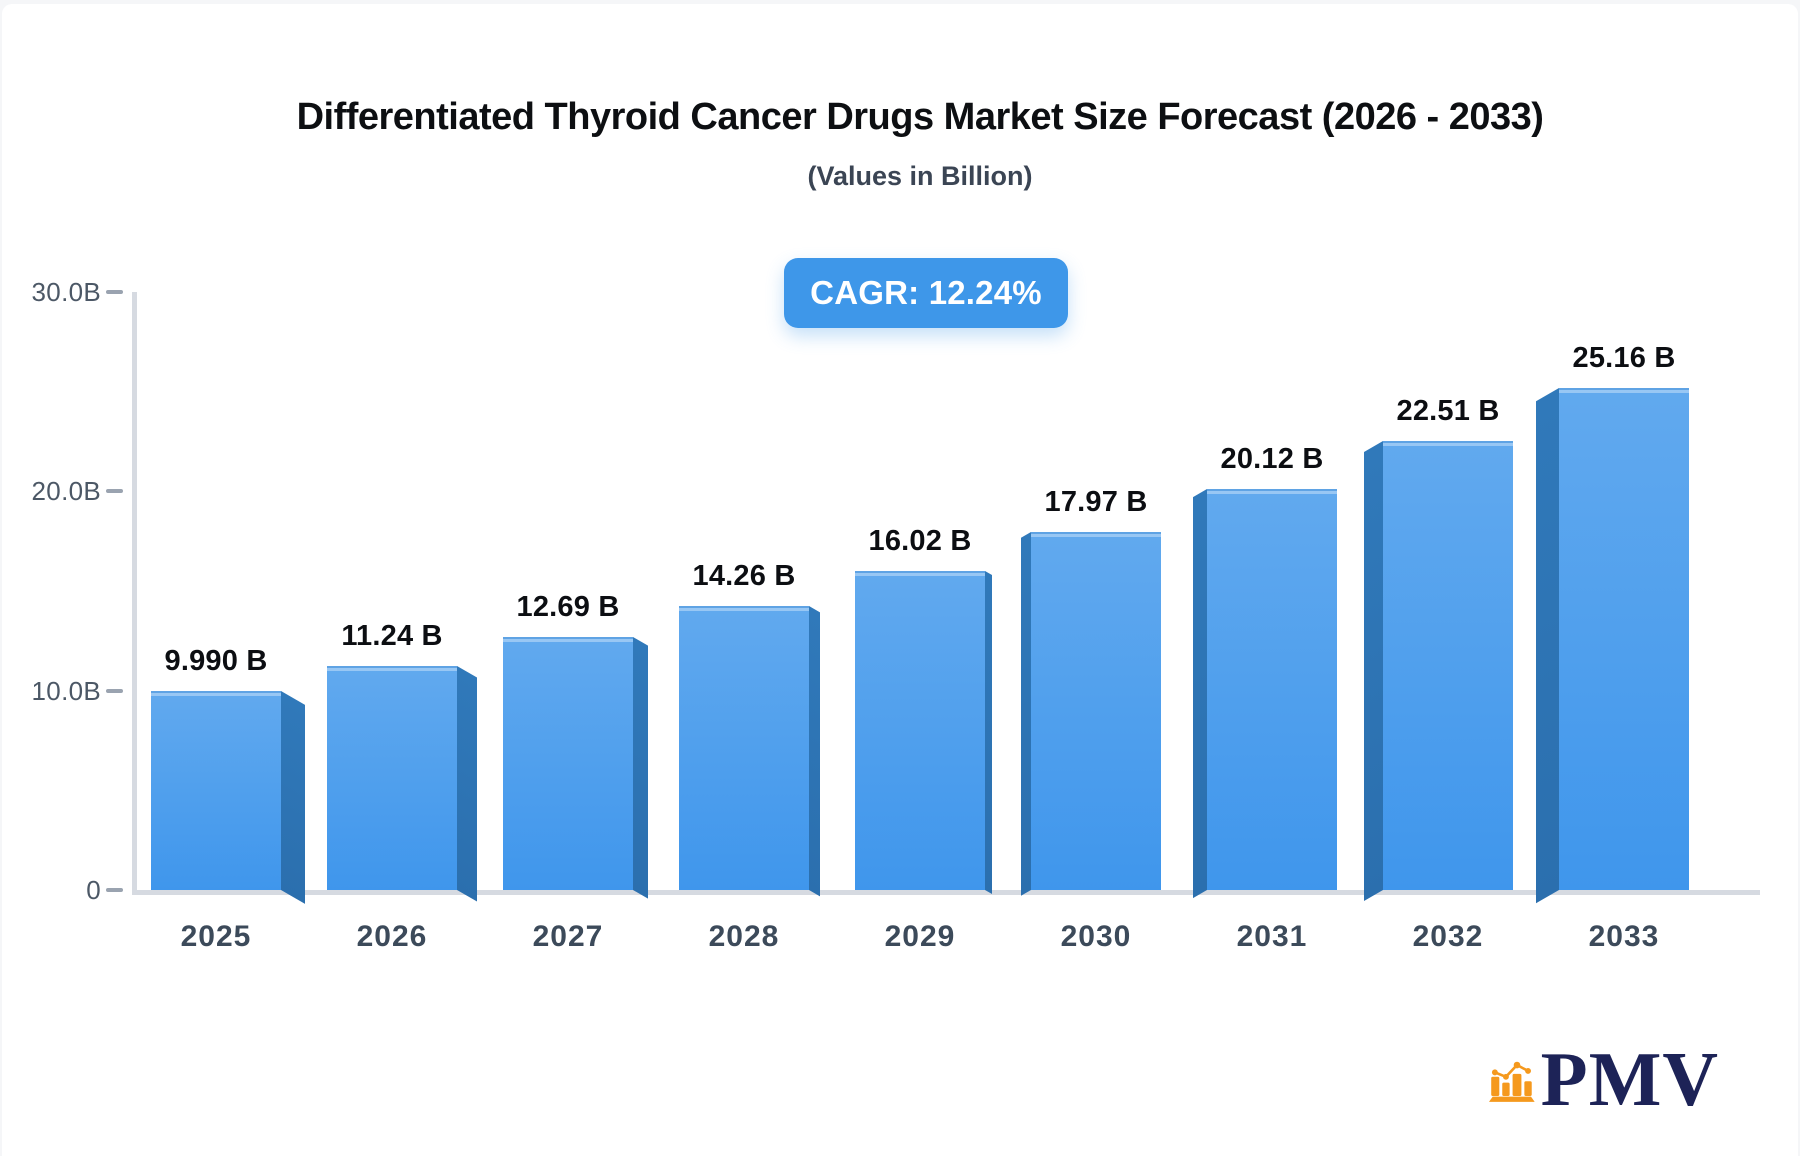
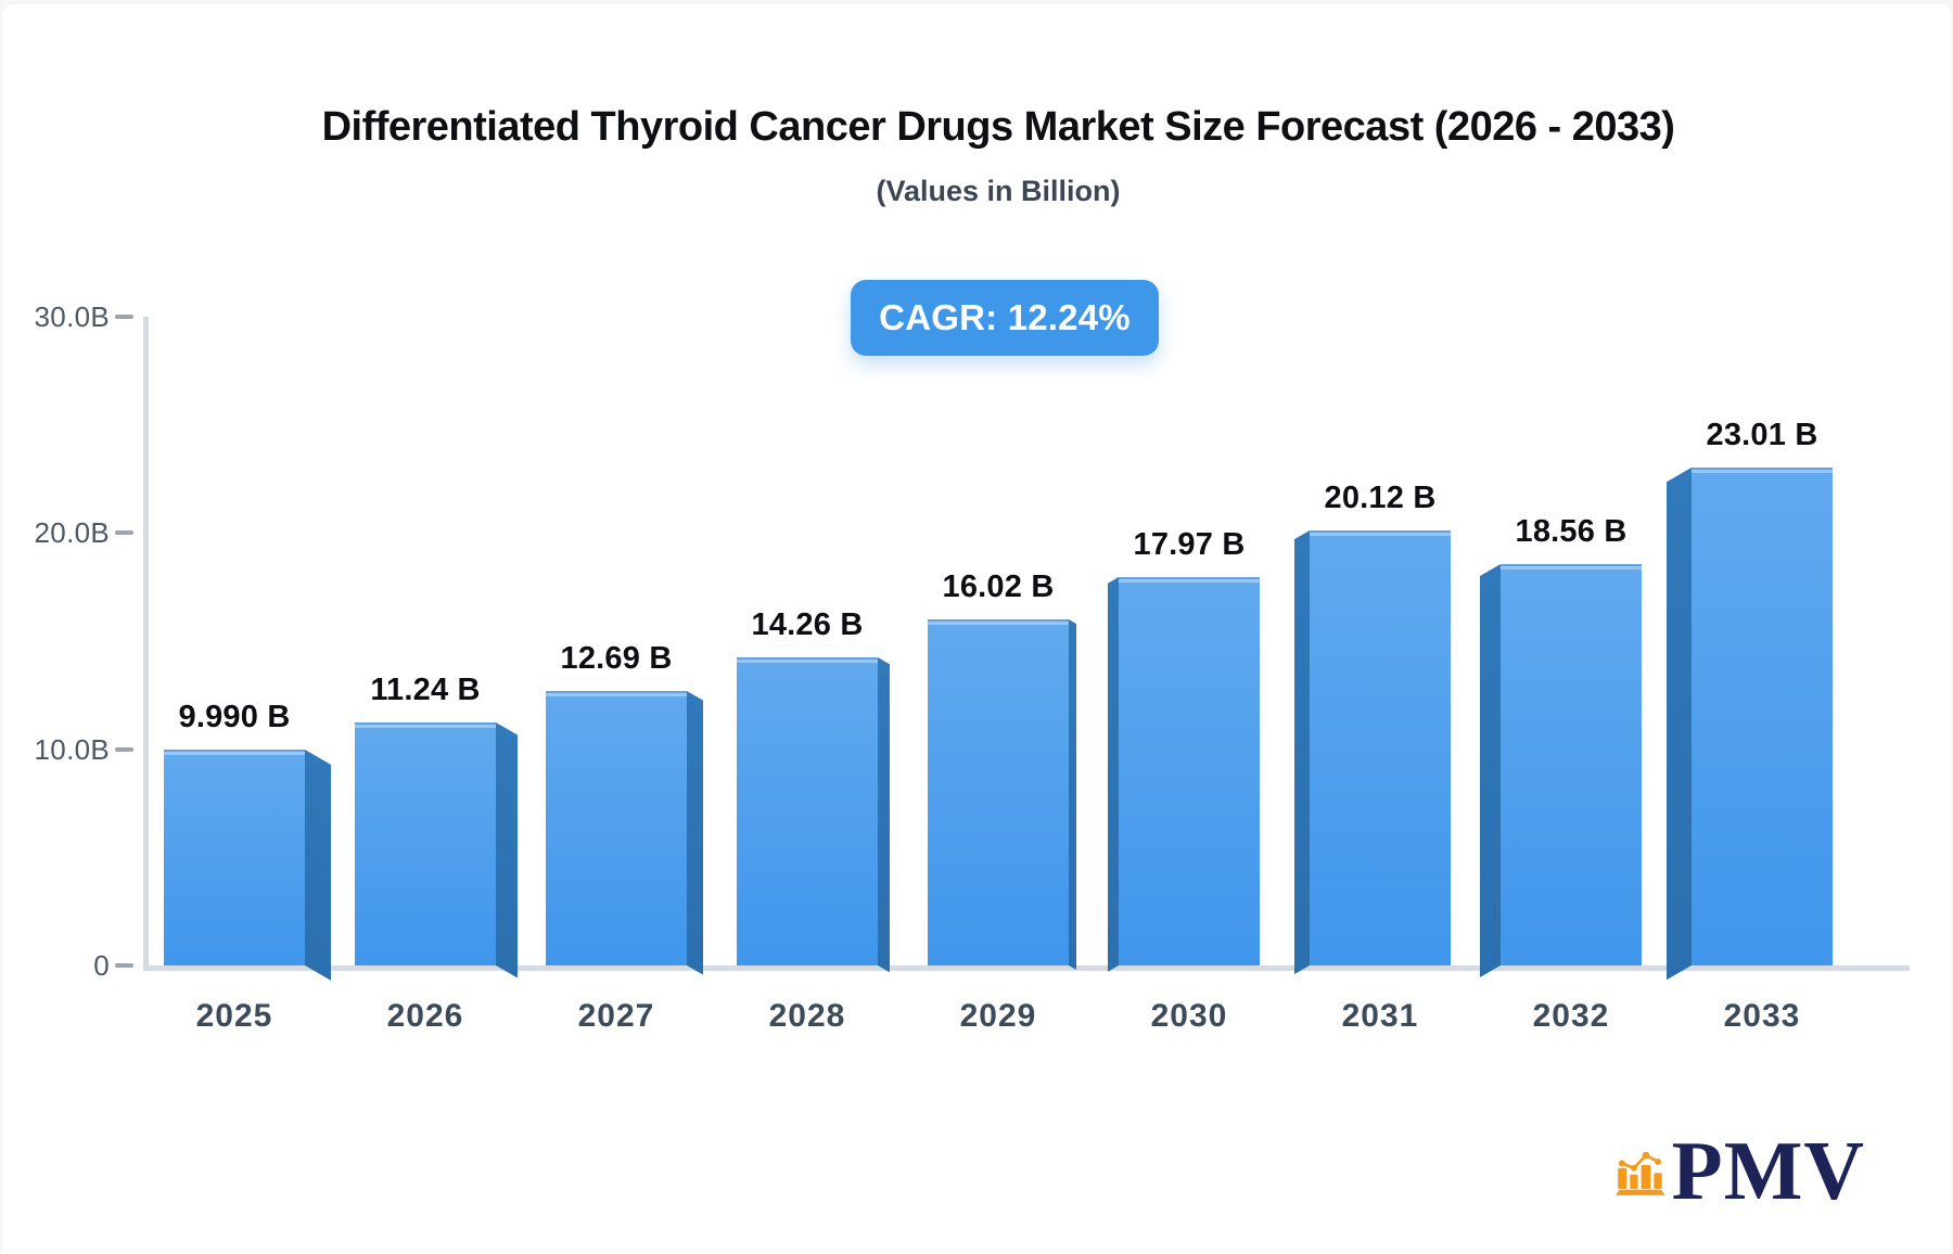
2032: 22.51 -> 18.56
2033: 25.16 -> 23.01
